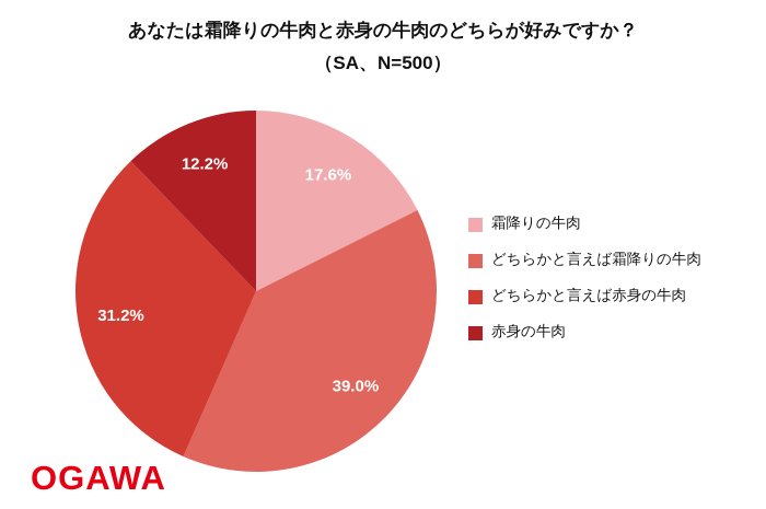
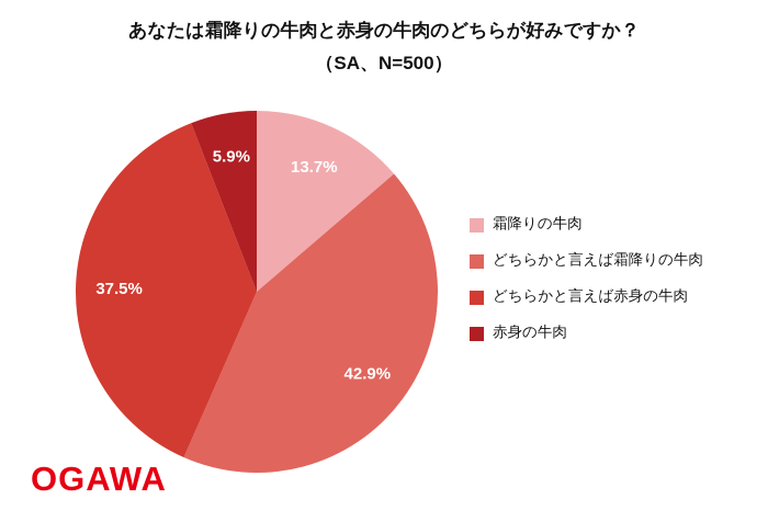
霜降りの牛肉: 17.6% -> 13.7%
どちらかと言えば霜降りの牛肉: 39.0% -> 42.9%
どちらかと言えば赤身の牛肉: 31.2% -> 37.5%
赤身の牛肉: 12.2% -> 5.9%
